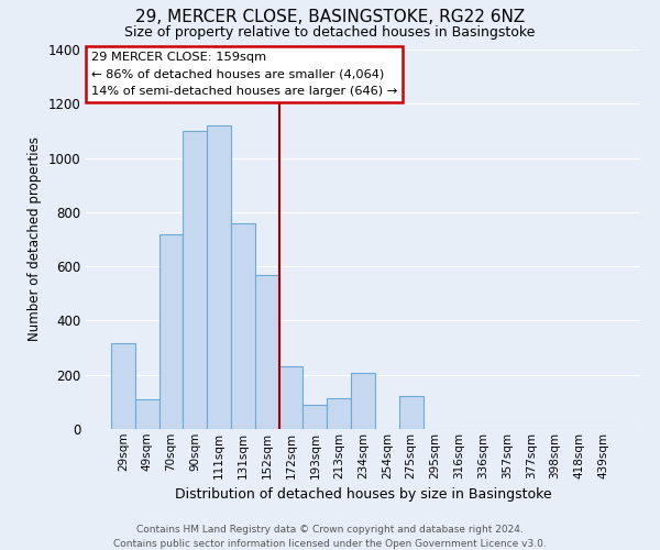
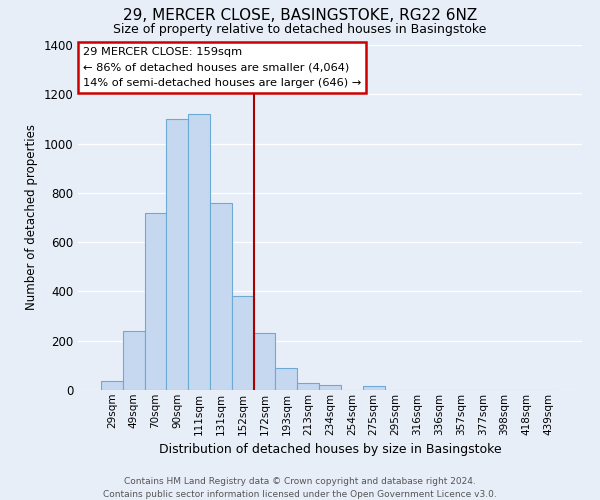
29sqm: 315 -> 35
49sqm: 110 -> 240
152sqm: 570 -> 380
213sqm: 115 -> 30
234sqm: 205 -> 20
275sqm: 120 -> 15
